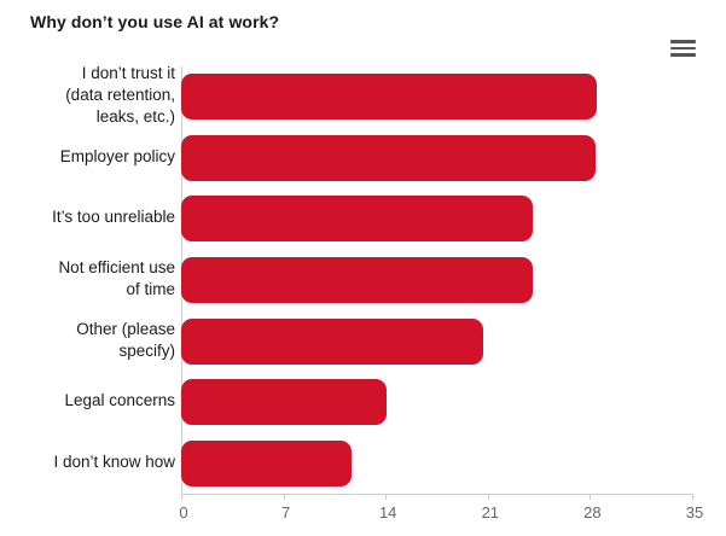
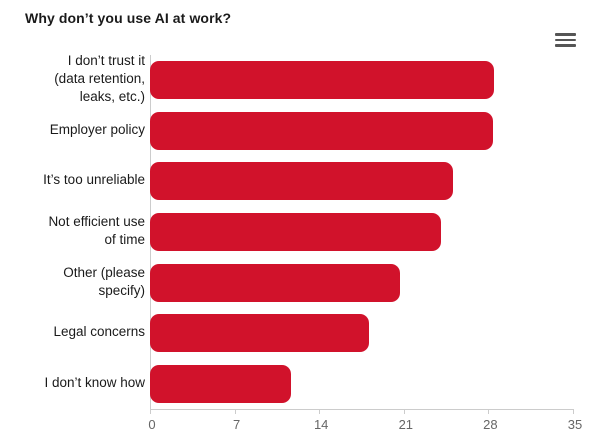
It’s too unreliable: 24.1 -> 25.1
Legal concerns: 14.1 -> 18.1
